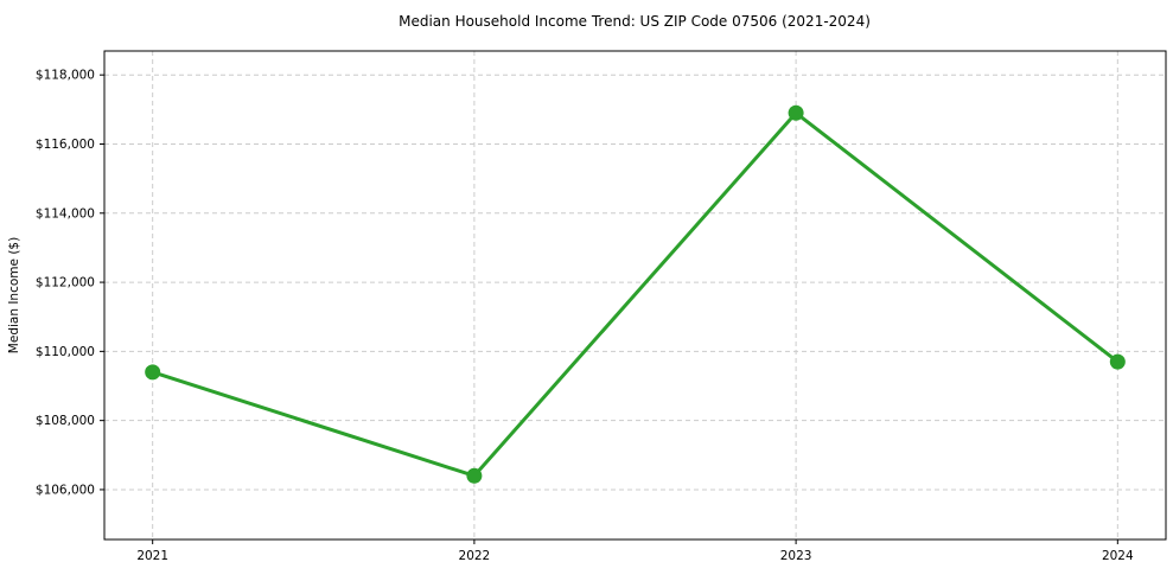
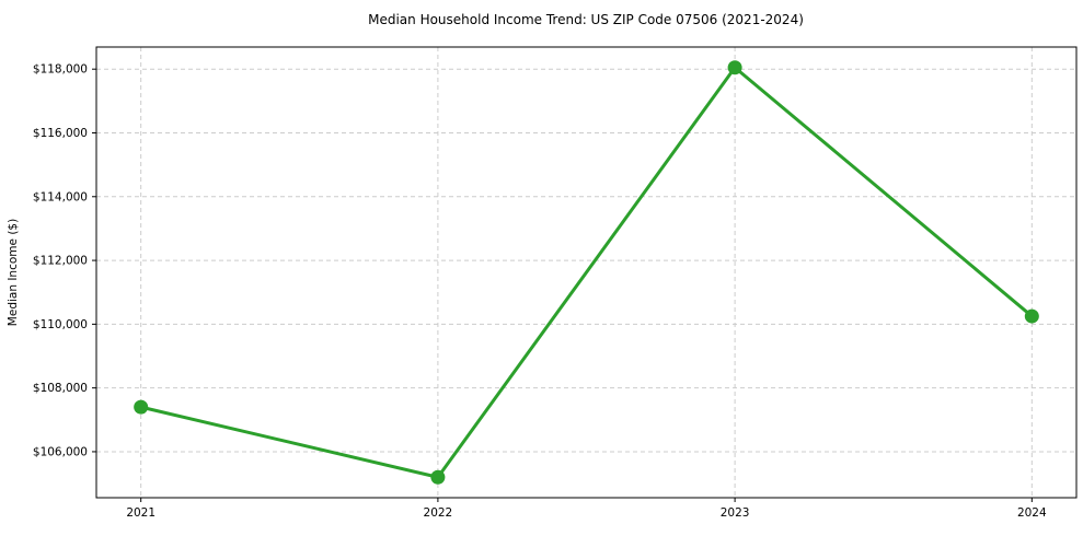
2021: $109400 -> $107400
2022: $106400 -> $105200
2023: $116900 -> $118000
2024: $109700 -> $110200
